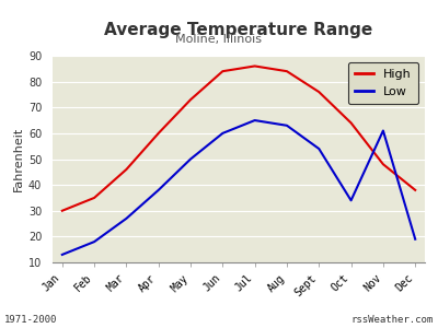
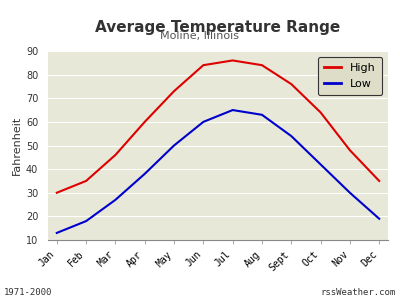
Low/Oct: 34 -> 42
Low/Nov: 61 -> 30
High/Dec: 38 -> 35
